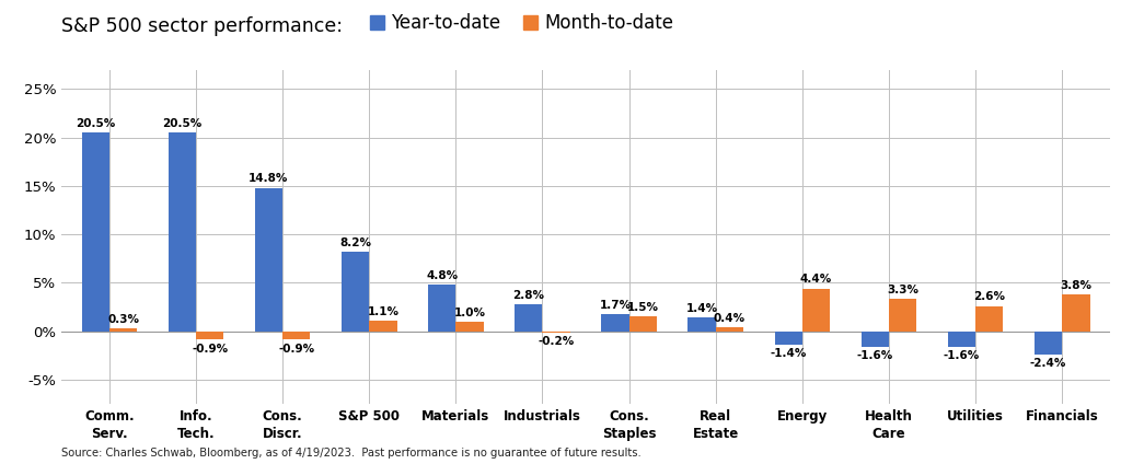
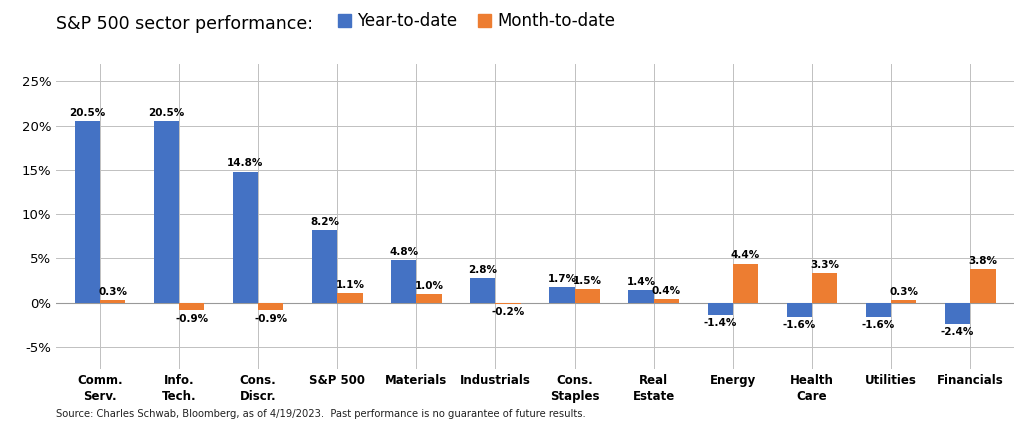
Month-to-date/Utilities: 2.6% -> 0.3%
